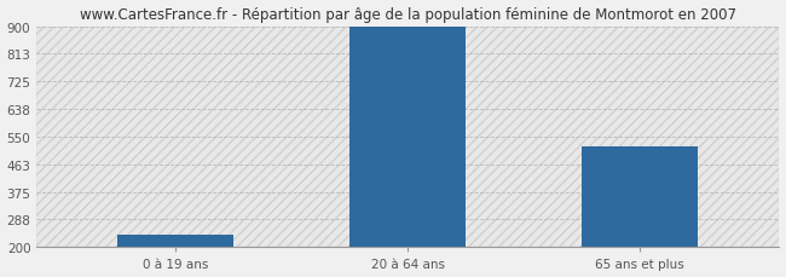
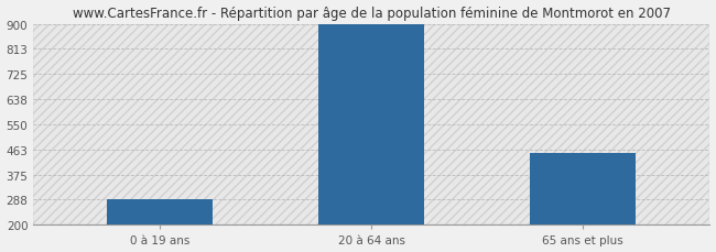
0 à 19 ans: 240 -> 288
65 ans et plus: 520 -> 450
